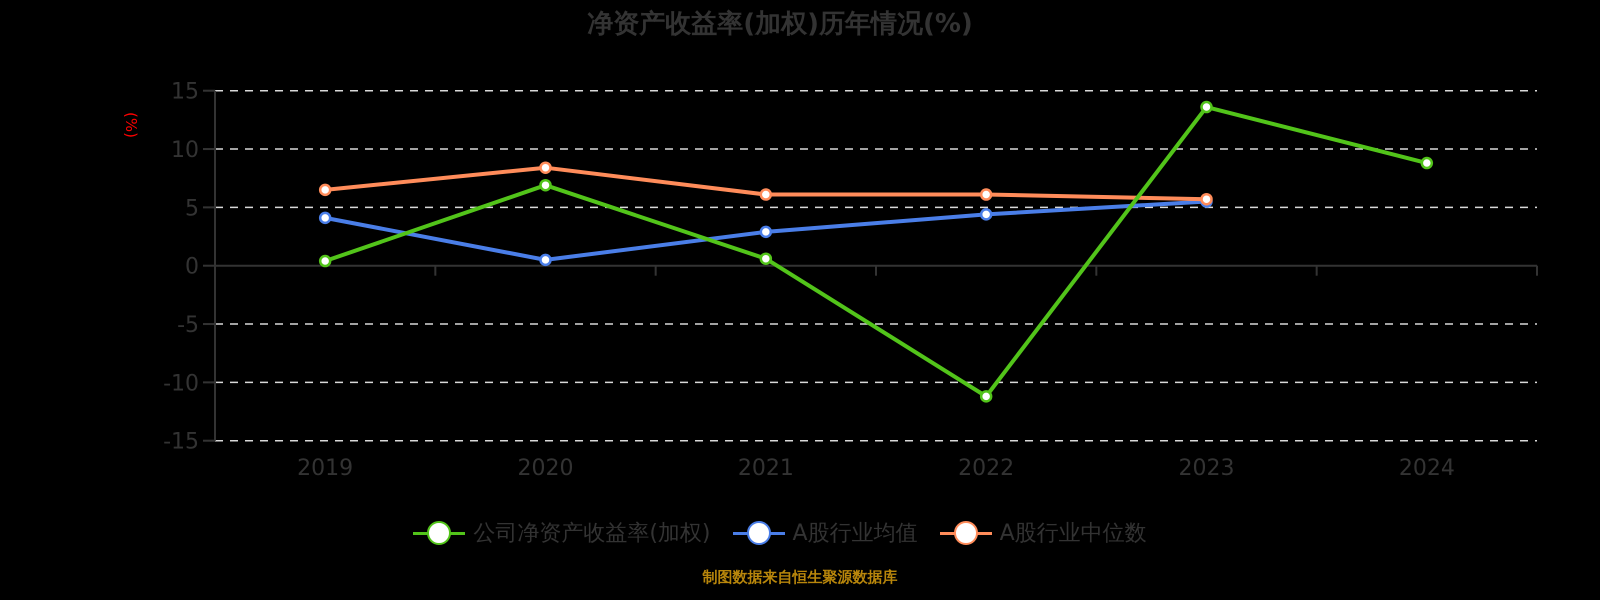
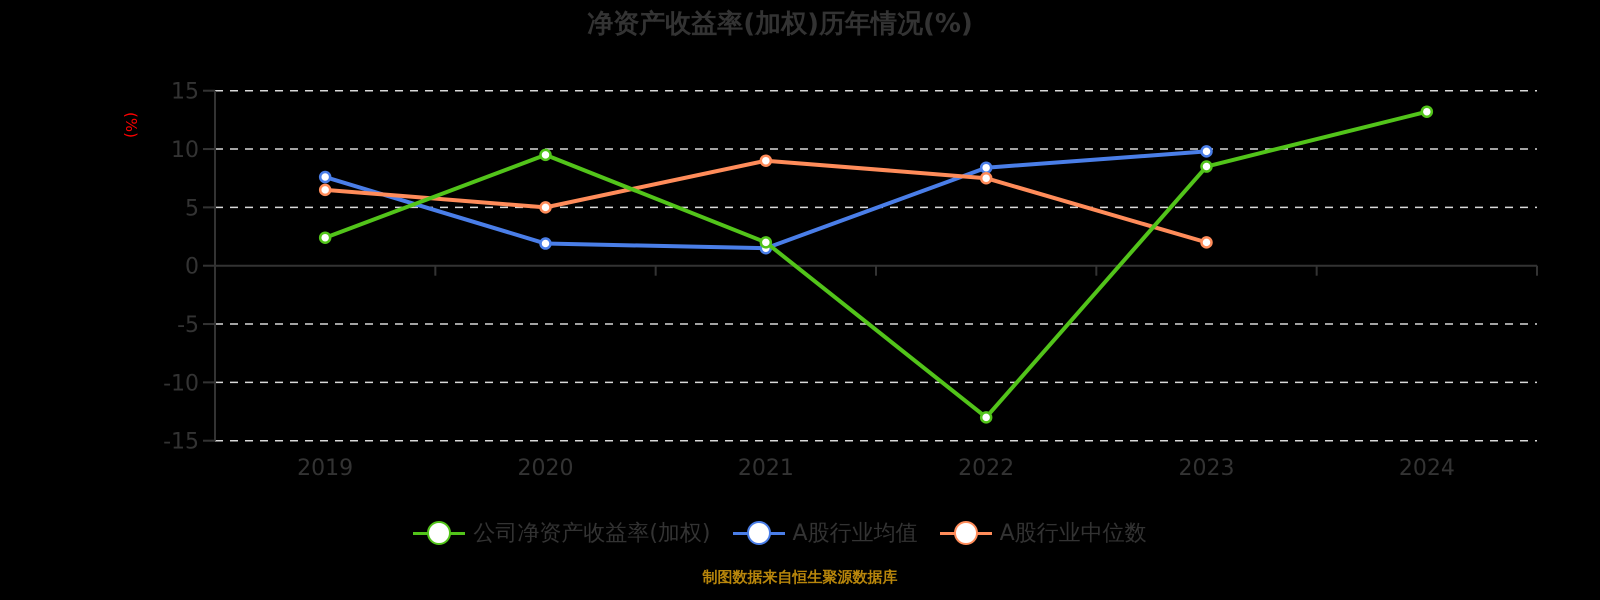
公司净资产收益率(加权)/2019: 0.4 -> 2.4
A股行业均值/2019: 4.1 -> 7.6
公司净资产收益率(加权)/2020: 6.9 -> 9.5
A股行业均值/2020: 0.5 -> 1.9
A股行业中位数/2020: 8.4 -> 5.0
公司净资产收益率(加权)/2021: 0.6 -> 2.0
A股行业均值/2021: 2.9 -> 1.5
A股行业中位数/2021: 6.1 -> 9.0
公司净资产收益率(加权)/2022: -11.2 -> -13.0
A股行业均值/2022: 4.4 -> 8.4
A股行业中位数/2022: 6.1 -> 7.5
公司净资产收益率(加权)/2023: 13.6 -> 8.5
A股行业均值/2023: 5.5 -> 9.8
A股行业中位数/2023: 5.7 -> 2.0
公司净资产收益率(加权)/2024: 8.8 -> 13.2
